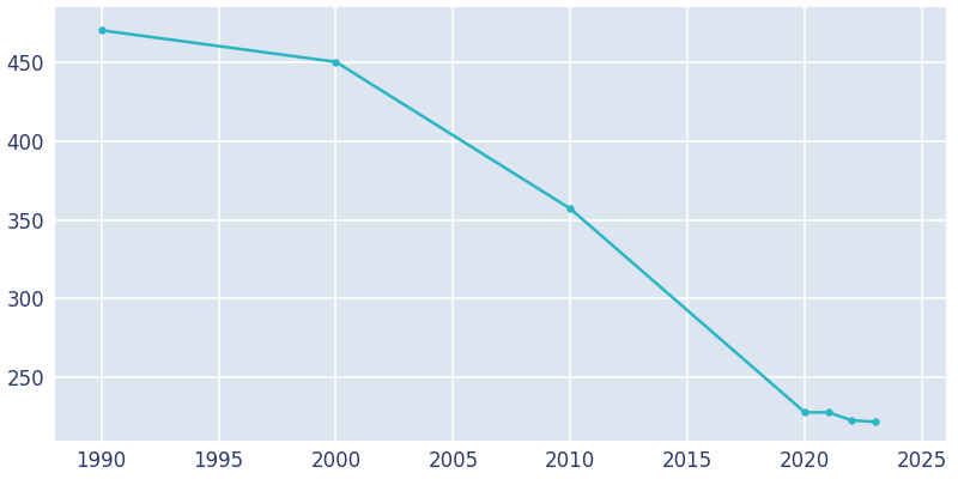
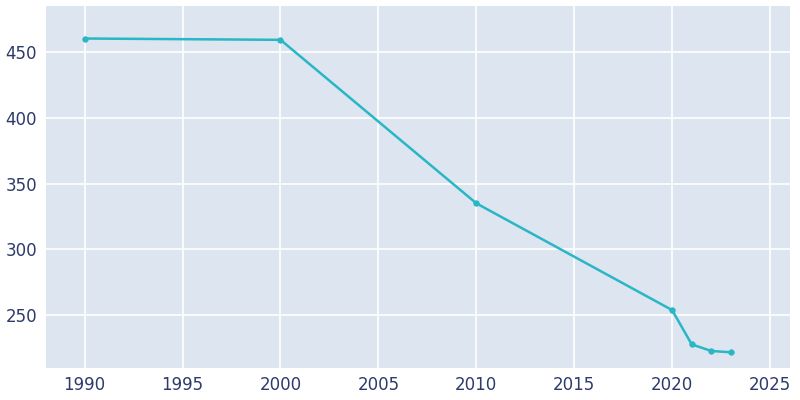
1990: 470 -> 460
2000: 450 -> 459
2010: 357 -> 335
2020: 228 -> 254
